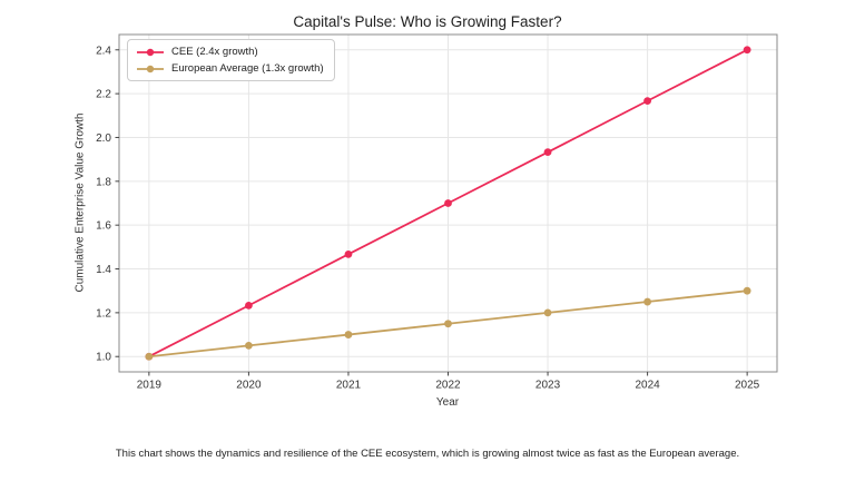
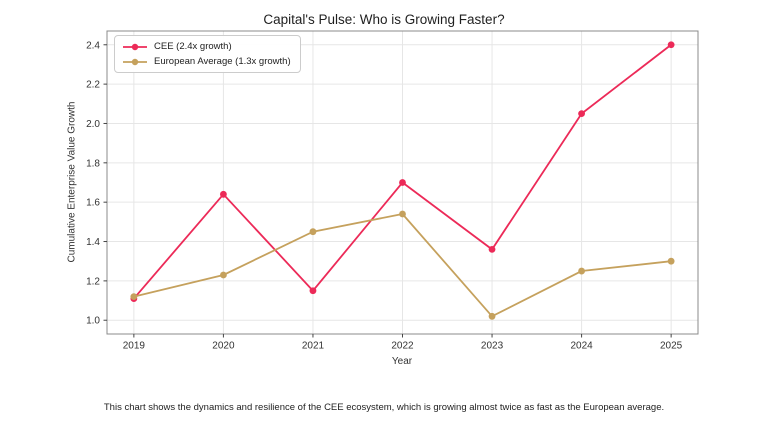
CEE (2.4x growth)/2019: 1.00 -> 1.11
European Average (1.3x growth)/2019: 1.00 -> 1.12
CEE (2.4x growth)/2020: 1.23 -> 1.64
European Average (1.3x growth)/2020: 1.05 -> 1.23
CEE (2.4x growth)/2021: 1.47 -> 1.15
European Average (1.3x growth)/2021: 1.10 -> 1.45
European Average (1.3x growth)/2022: 1.15 -> 1.54
CEE (2.4x growth)/2023: 1.93 -> 1.36
European Average (1.3x growth)/2023: 1.20 -> 1.02
CEE (2.4x growth)/2024: 2.17 -> 2.05
